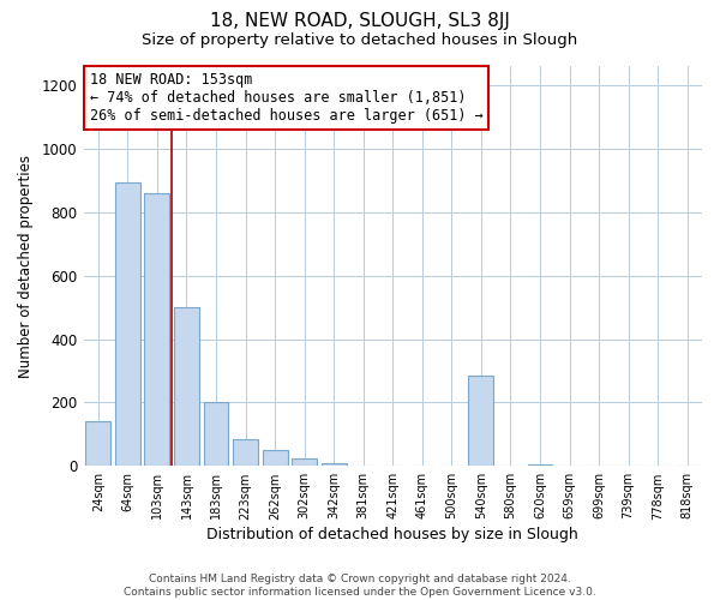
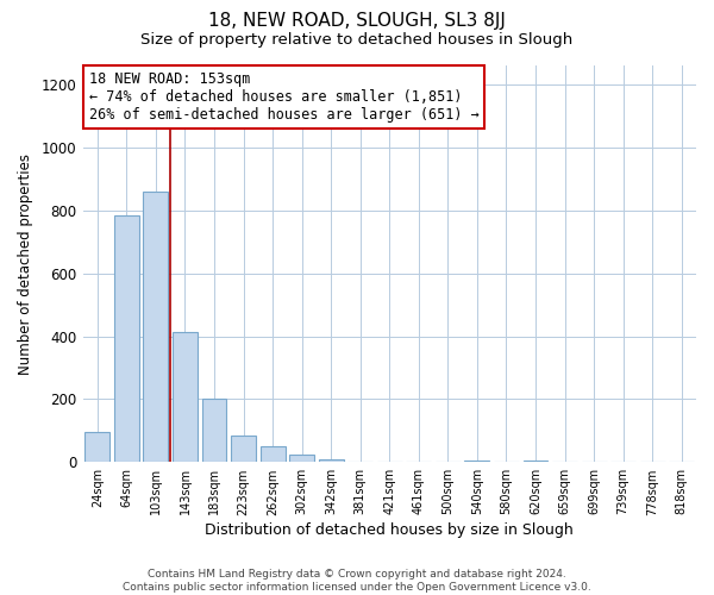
24sqm: 140 -> 95
64sqm: 895 -> 785
143sqm: 500 -> 415
540sqm: 285 -> 5
